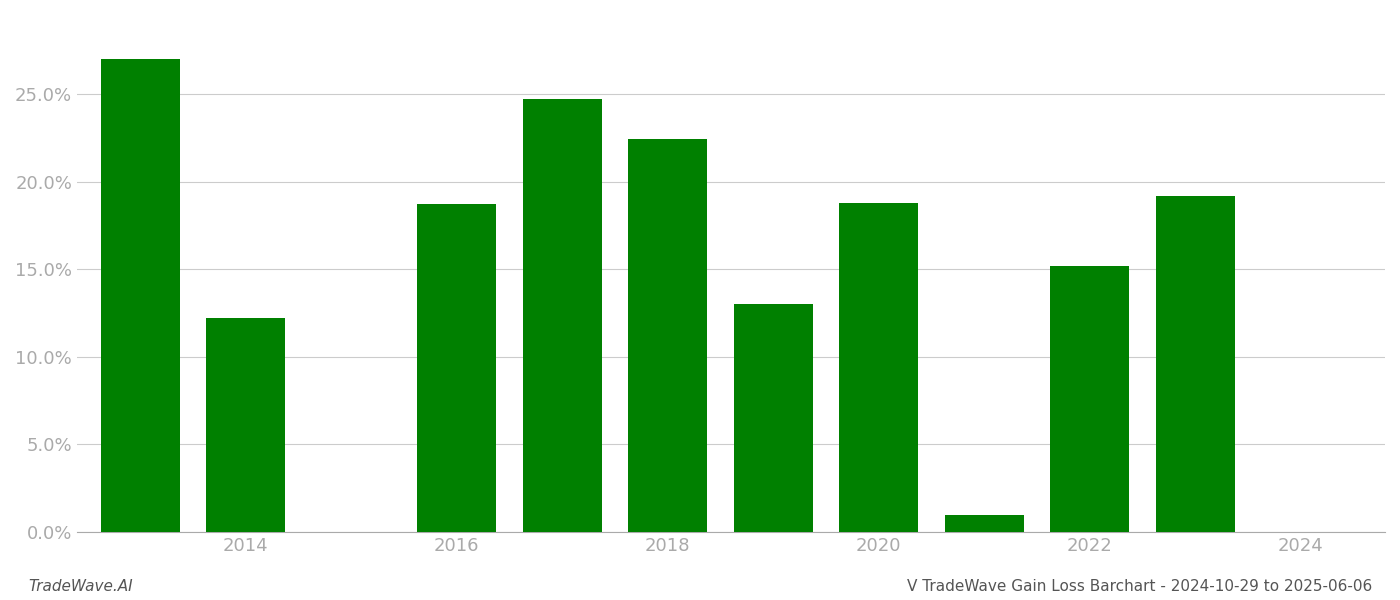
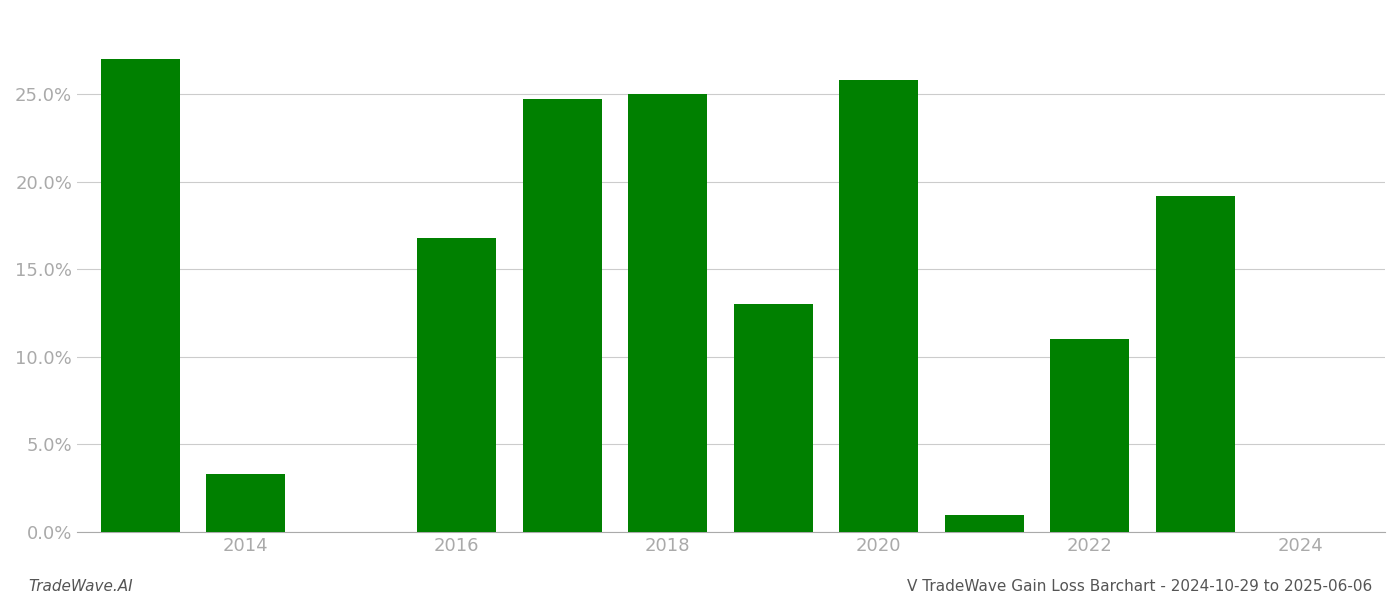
2014: 12.2% -> 3.3%
2016: 18.7% -> 16.8%
2018: 22.4% -> 25.0%
2020: 18.8% -> 25.8%
2022: 15.2% -> 11.0%
